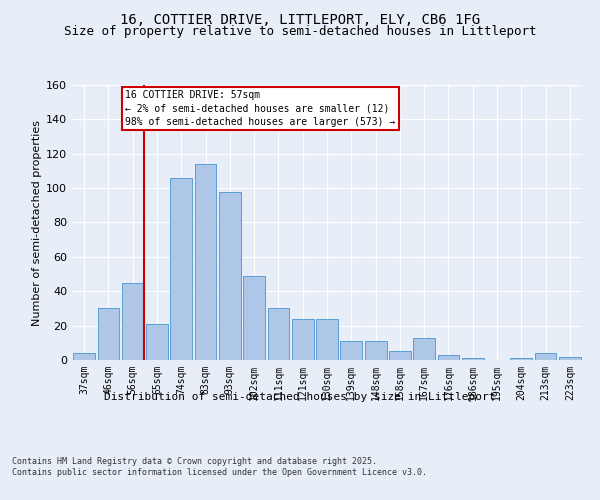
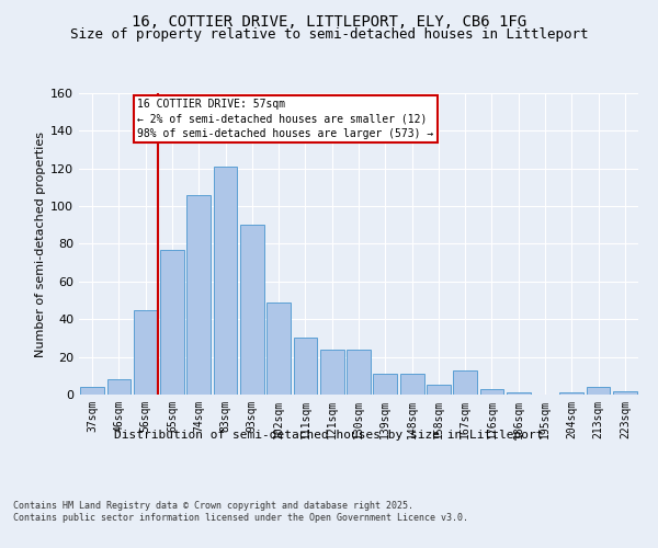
46sqm: 30 -> 8
65sqm: 21 -> 77
83sqm: 114 -> 121
93sqm: 98 -> 90
